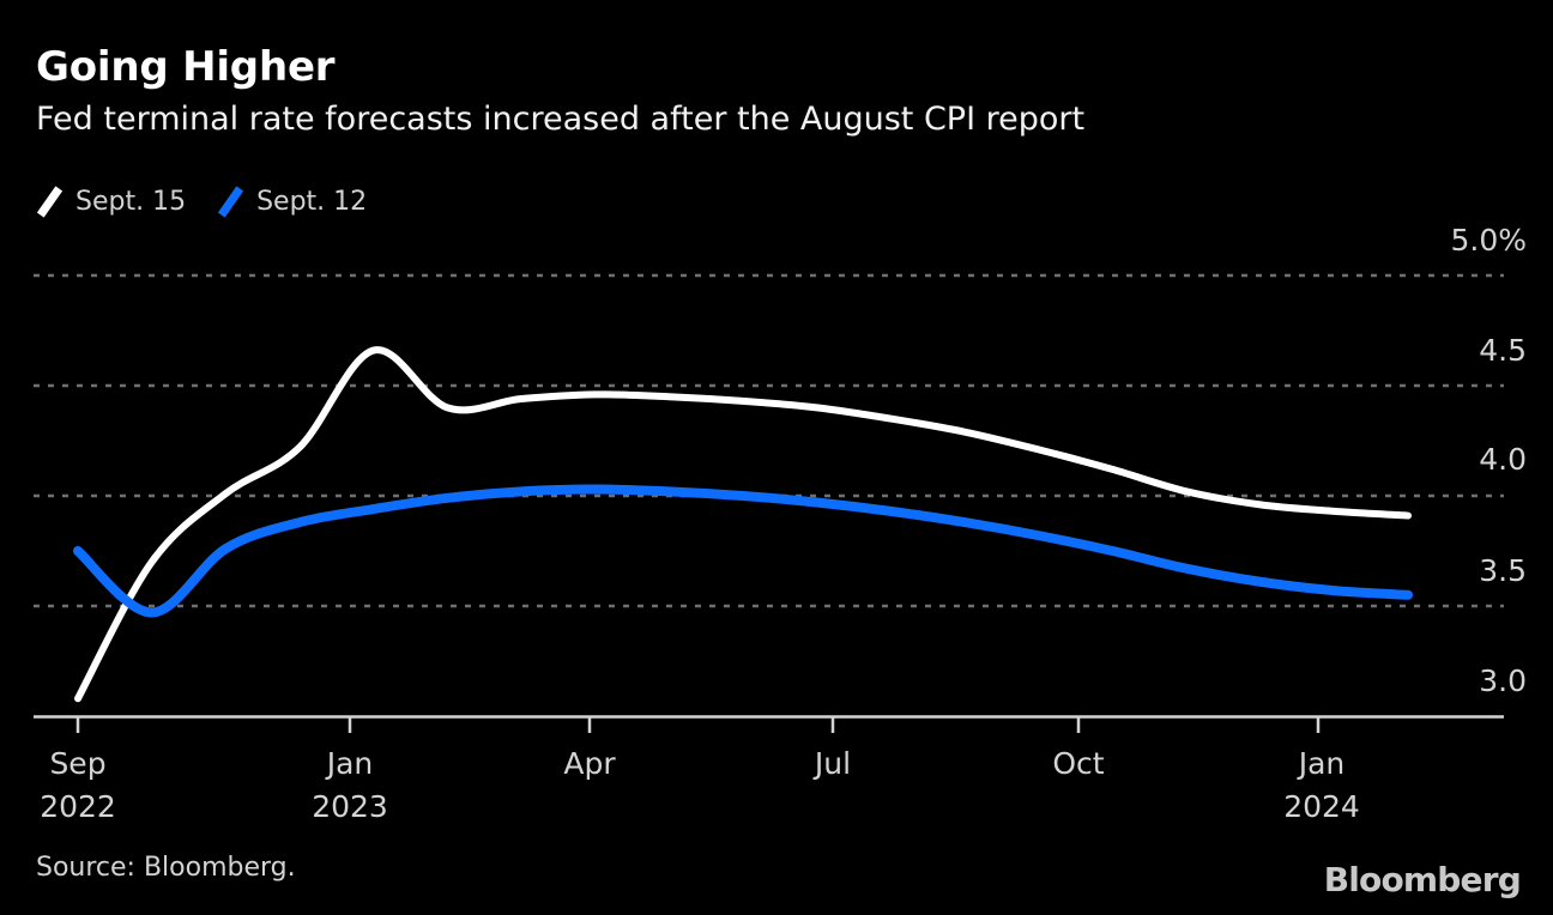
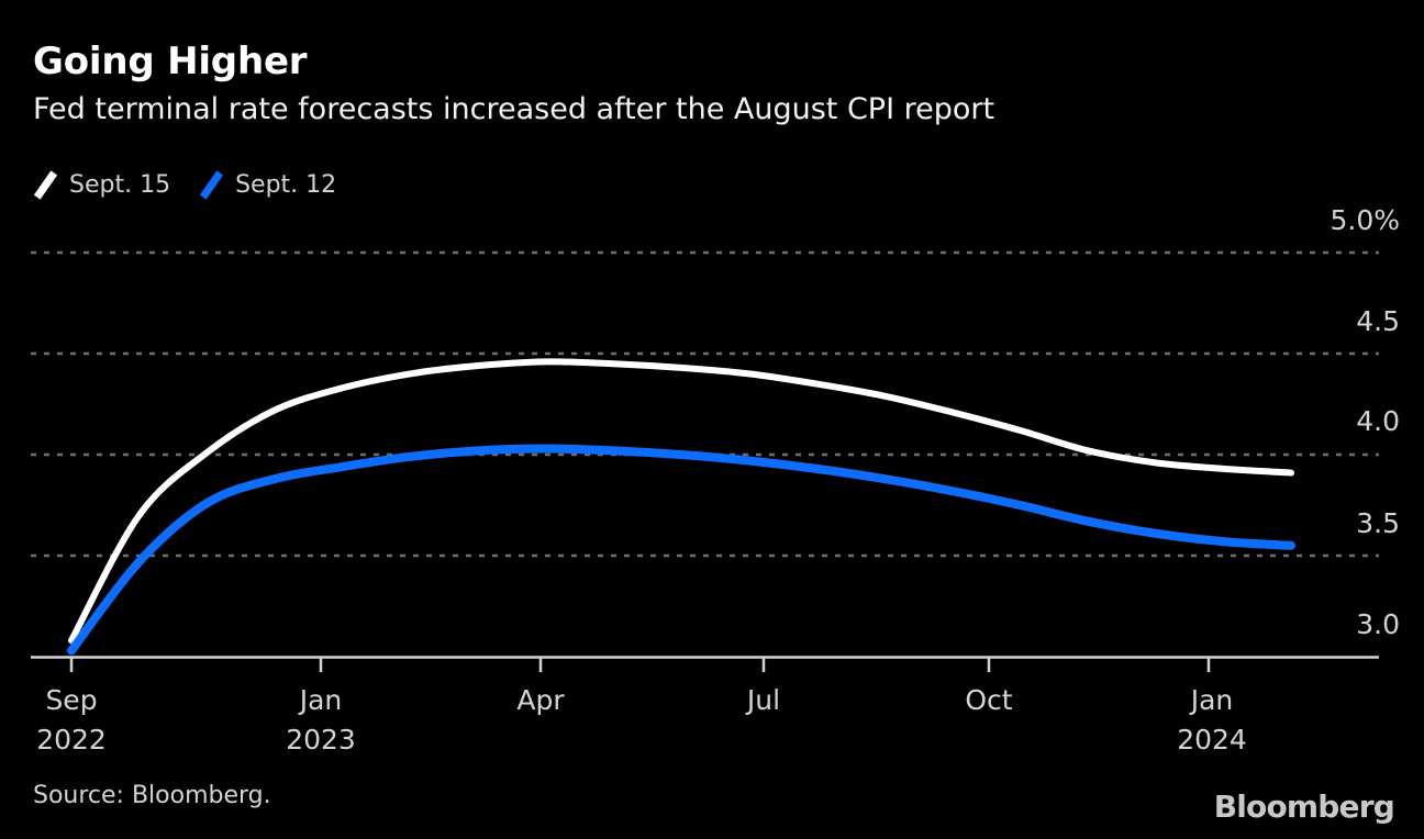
Sept. 12/Sep 2022: 3.75% -> 3.03%
Sept. 15/Jan 2023: 4.66% -> 4.33%
